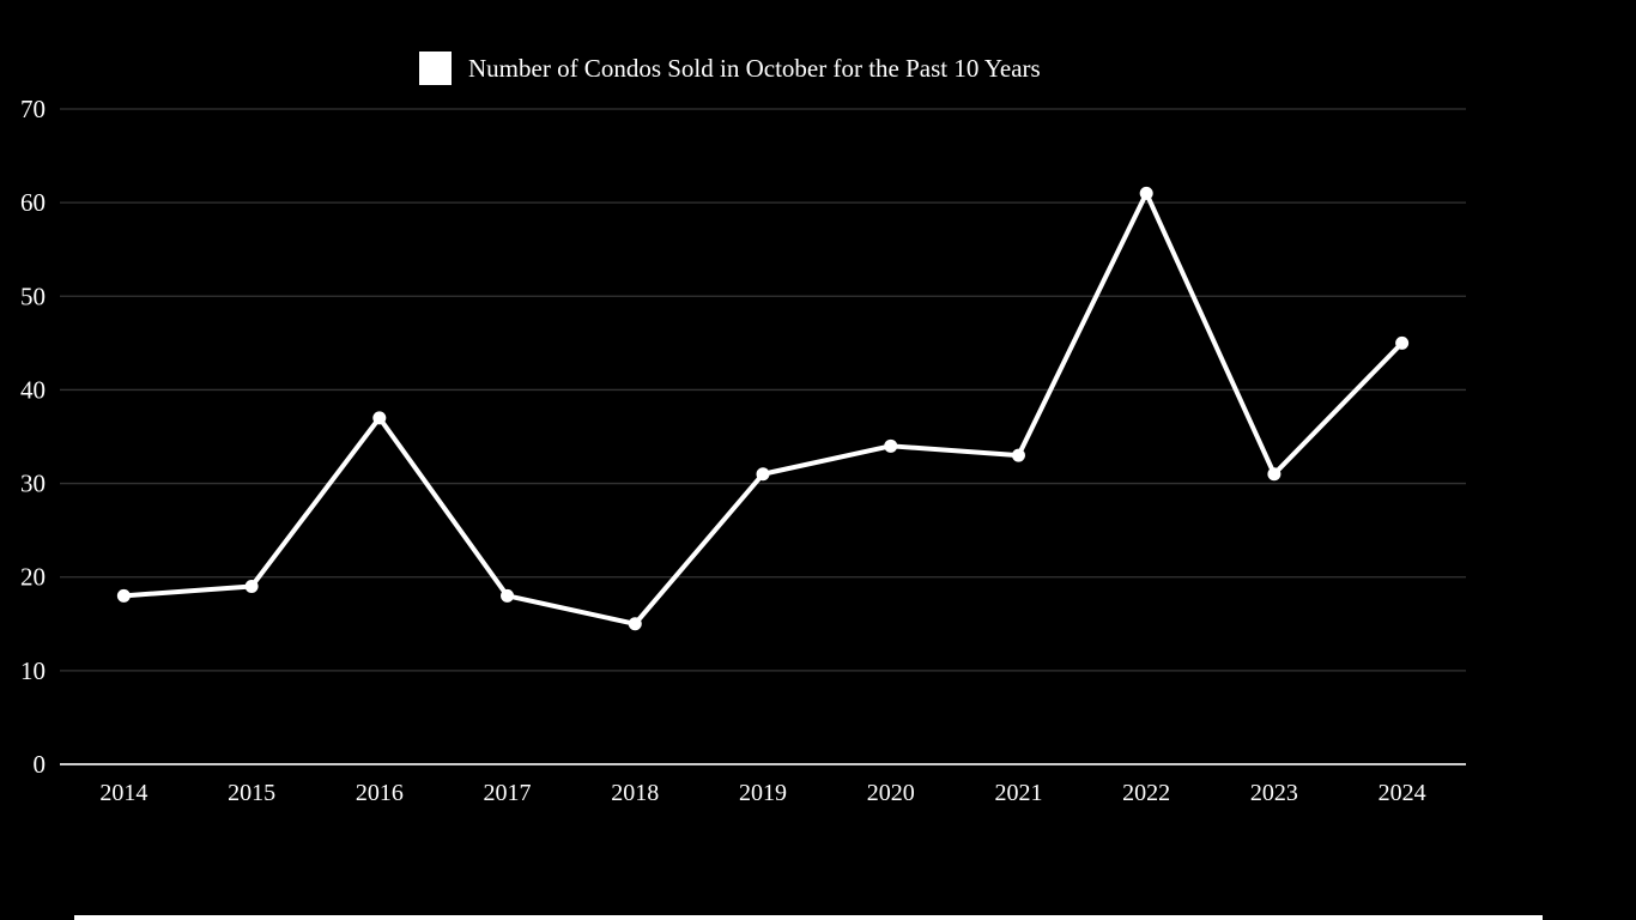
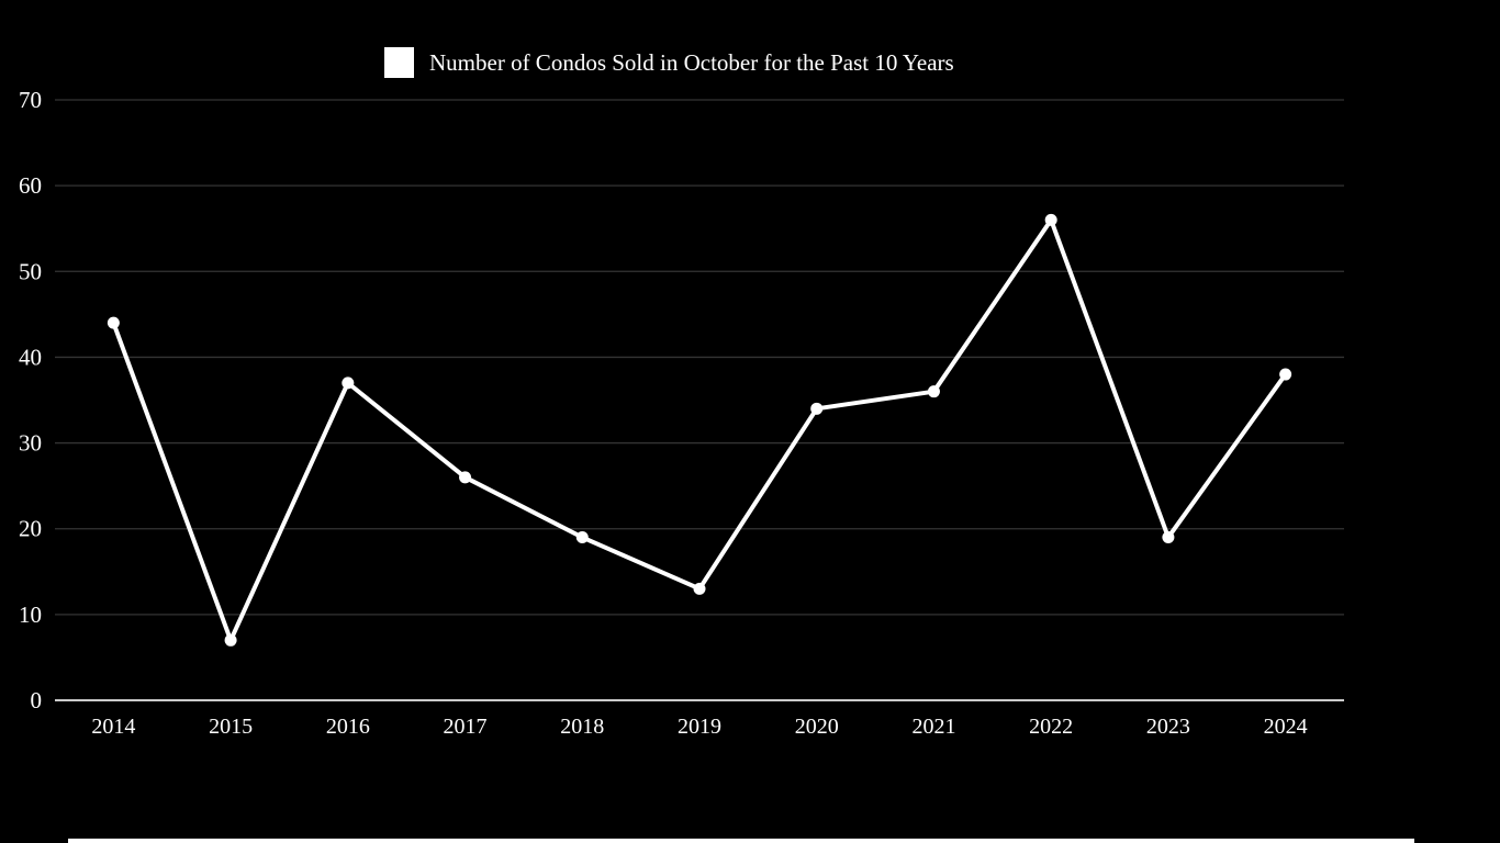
2014: 18 -> 44
2015: 19 -> 7
2017: 18 -> 26
2018: 15 -> 19
2019: 31 -> 13
2021: 33 -> 36
2022: 61 -> 56
2023: 31 -> 19
2024: 45 -> 38
